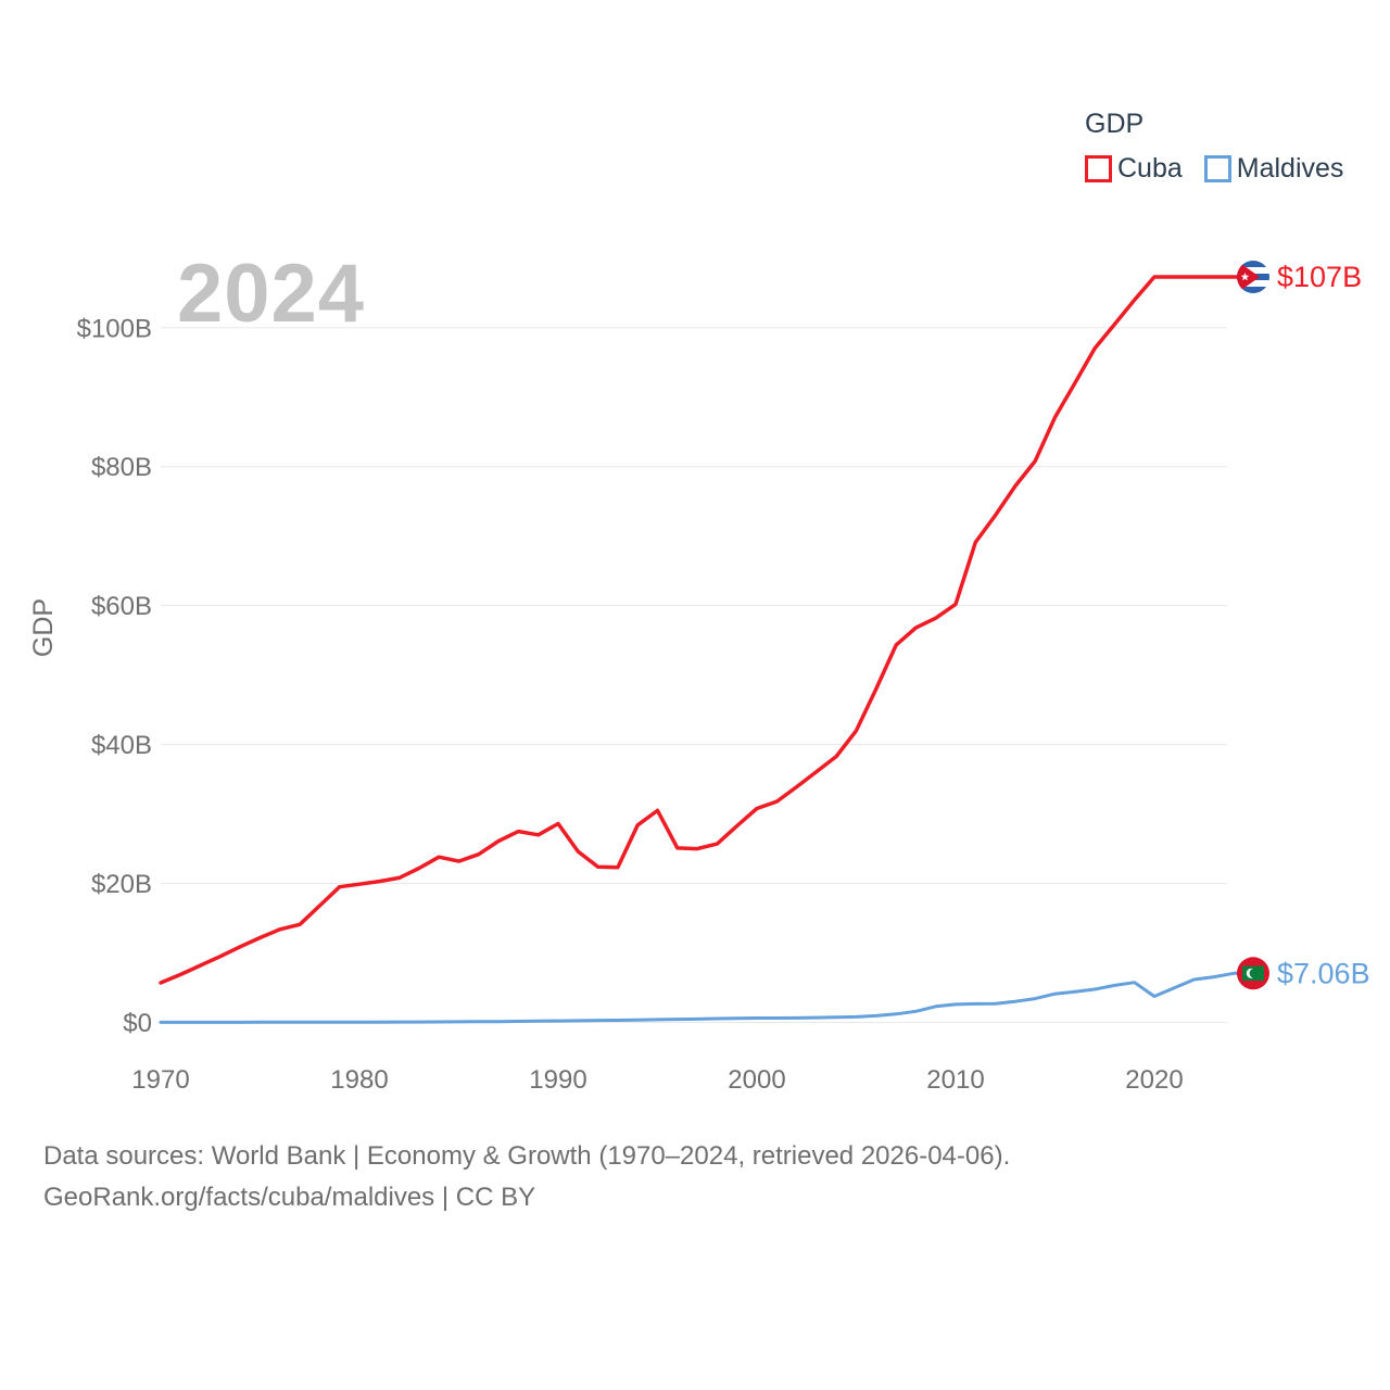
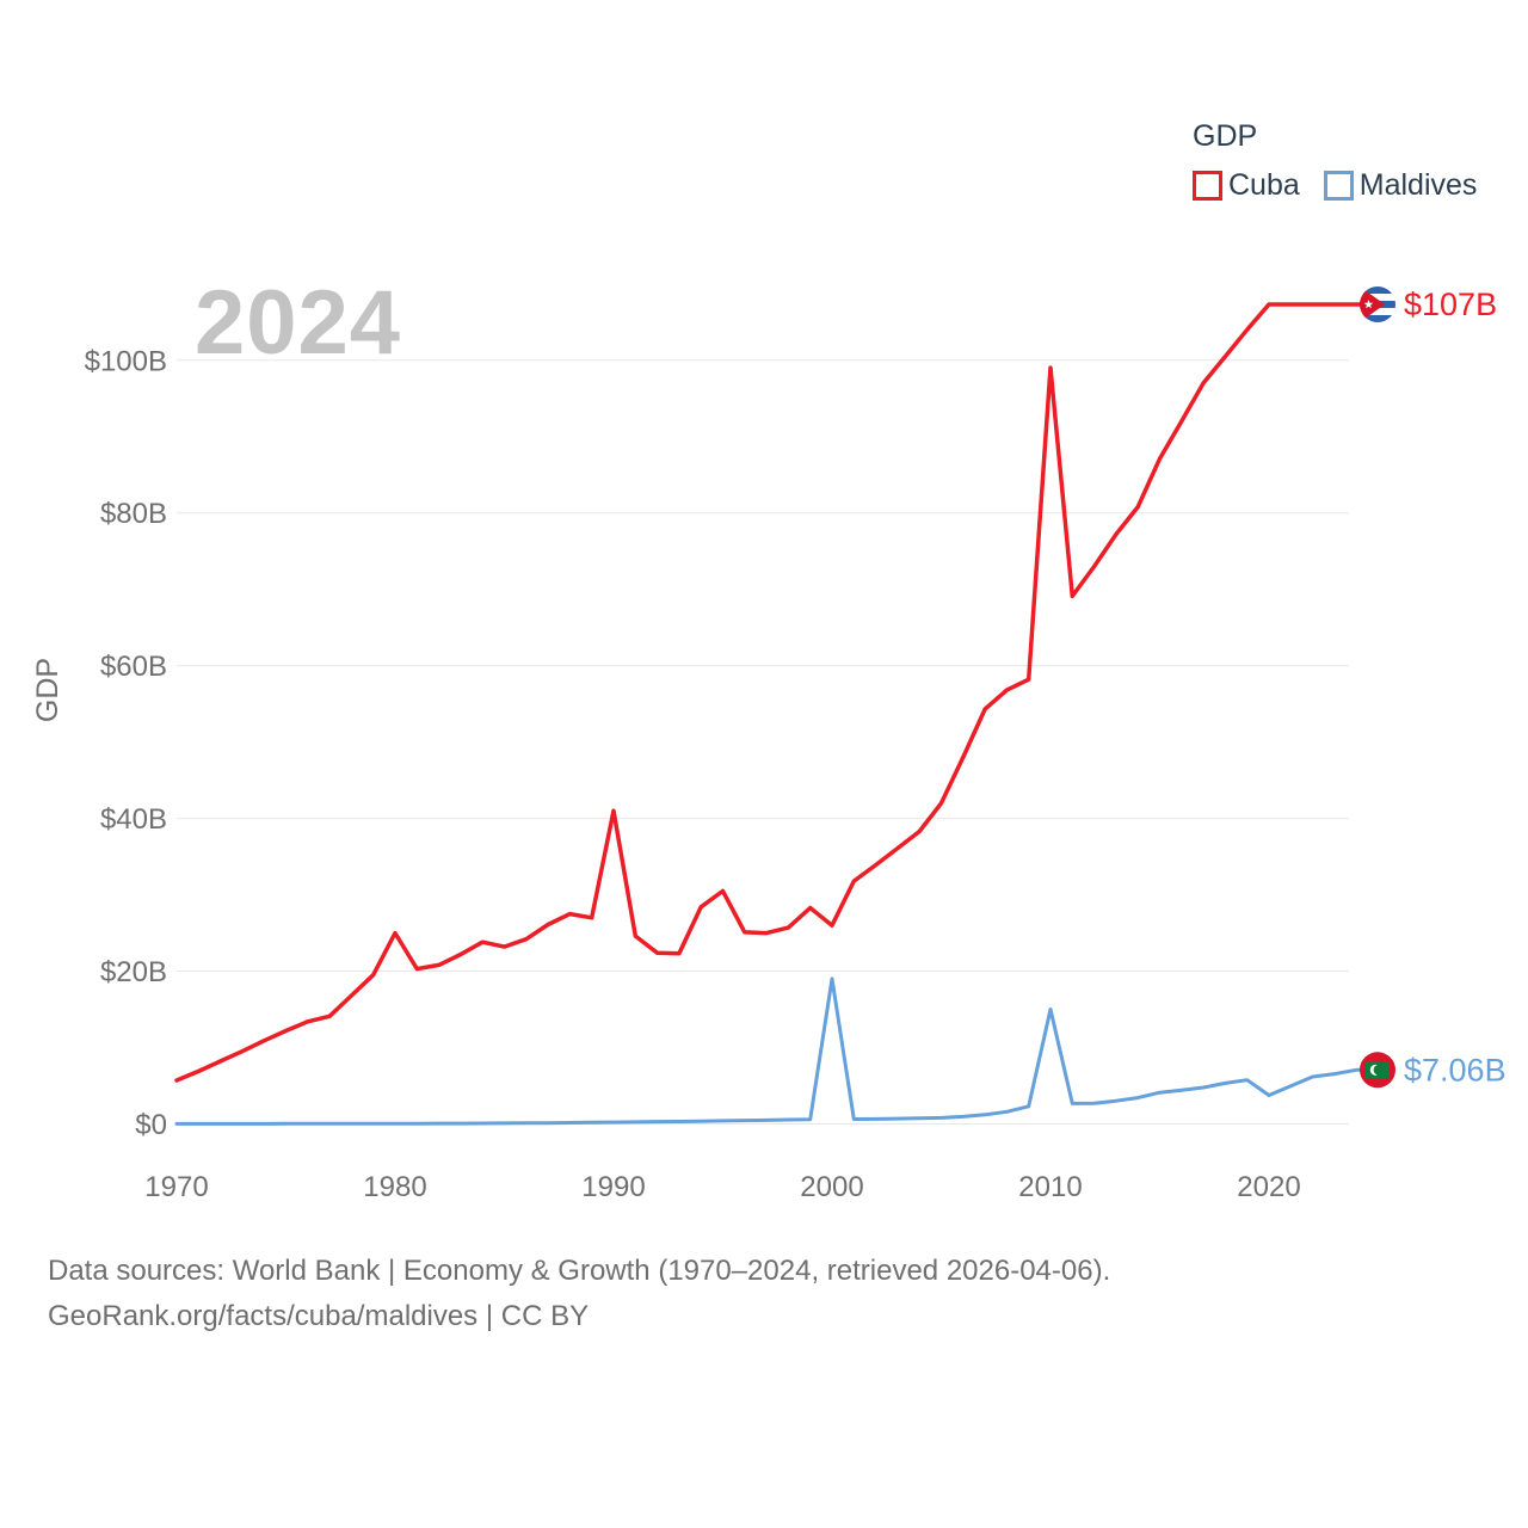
Cuba/1980: $20B -> $25B
Cuba/1990: $29B -> $41B
Cuba/2000: $31B -> $26B
Maldives/2000: $1B -> $19B
Cuba/2010: $60B -> $99B
Maldives/2010: $3B -> $15B
